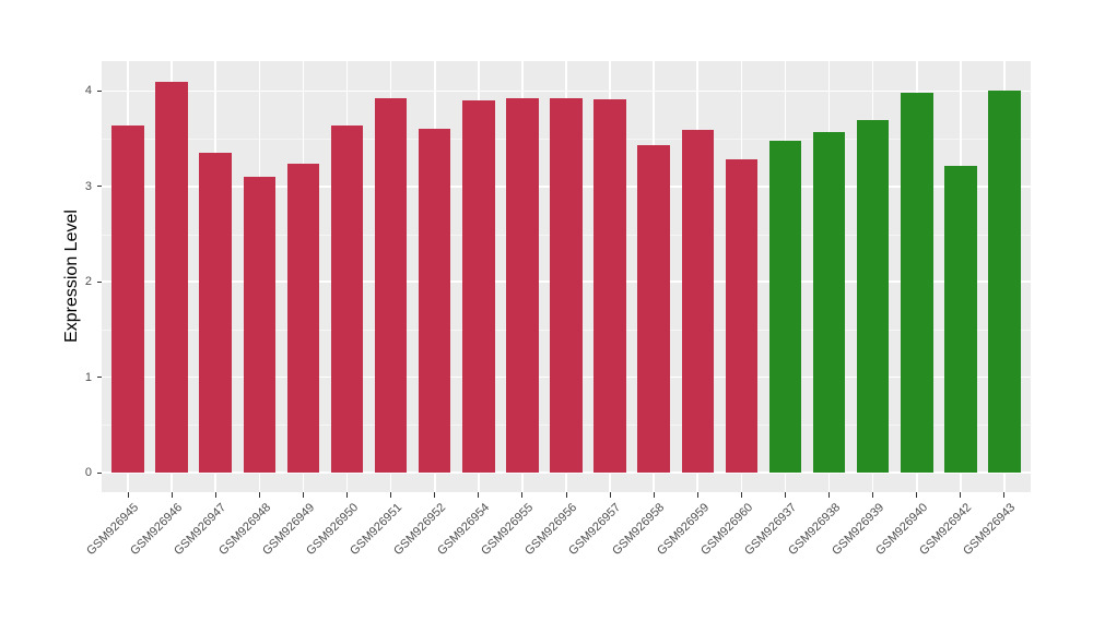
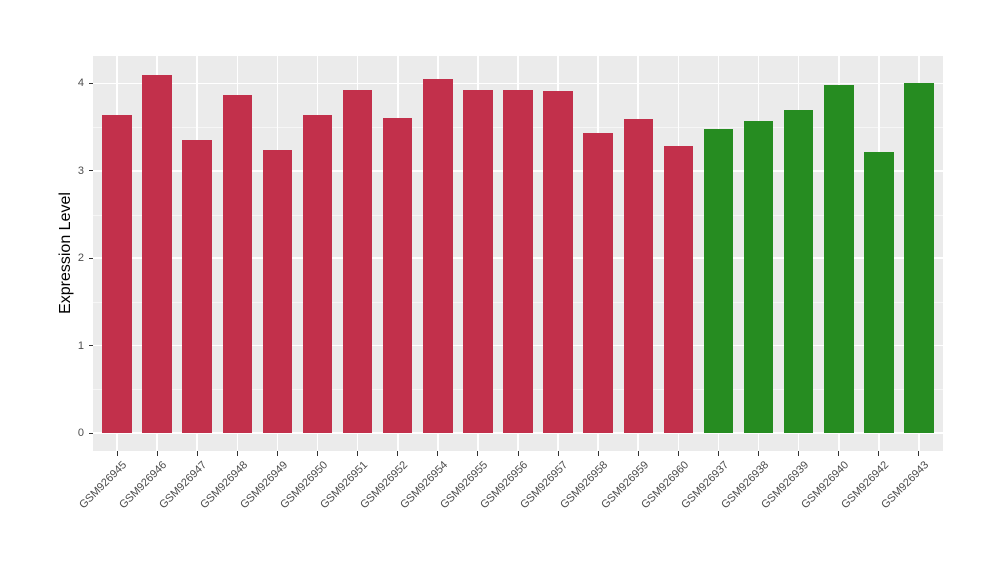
GSM926948: 3.1 -> 3.9
GSM926954: 3.9 -> 4.0
